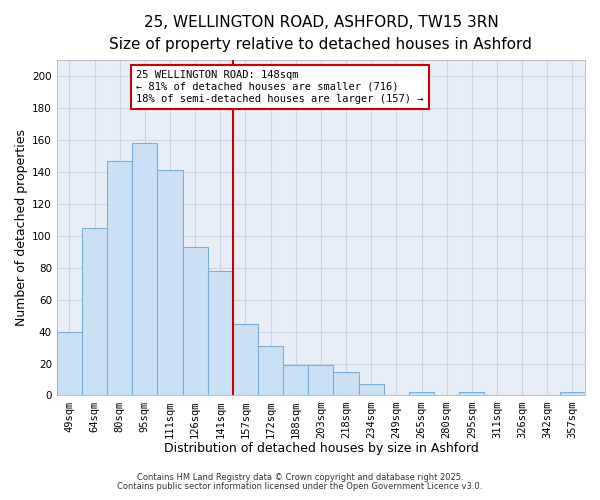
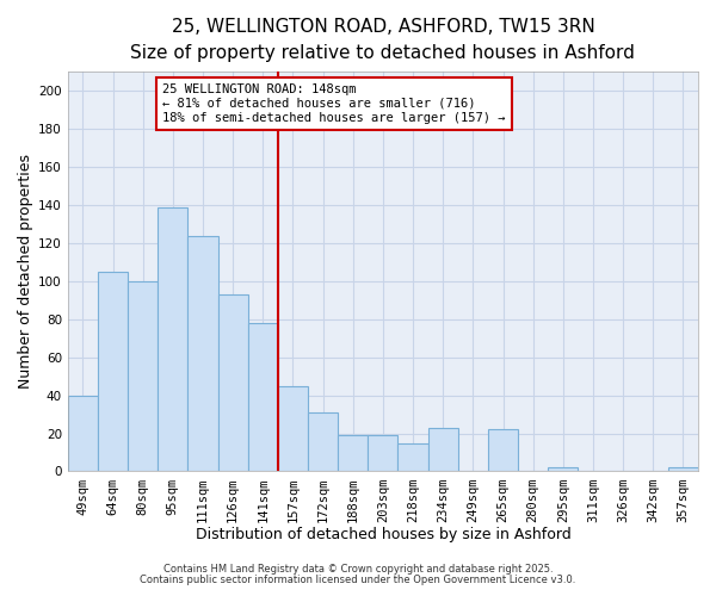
80sqm: 147 -> 100
95sqm: 158 -> 139
111sqm: 141 -> 124
234sqm: 7 -> 23
265sqm: 2 -> 22
